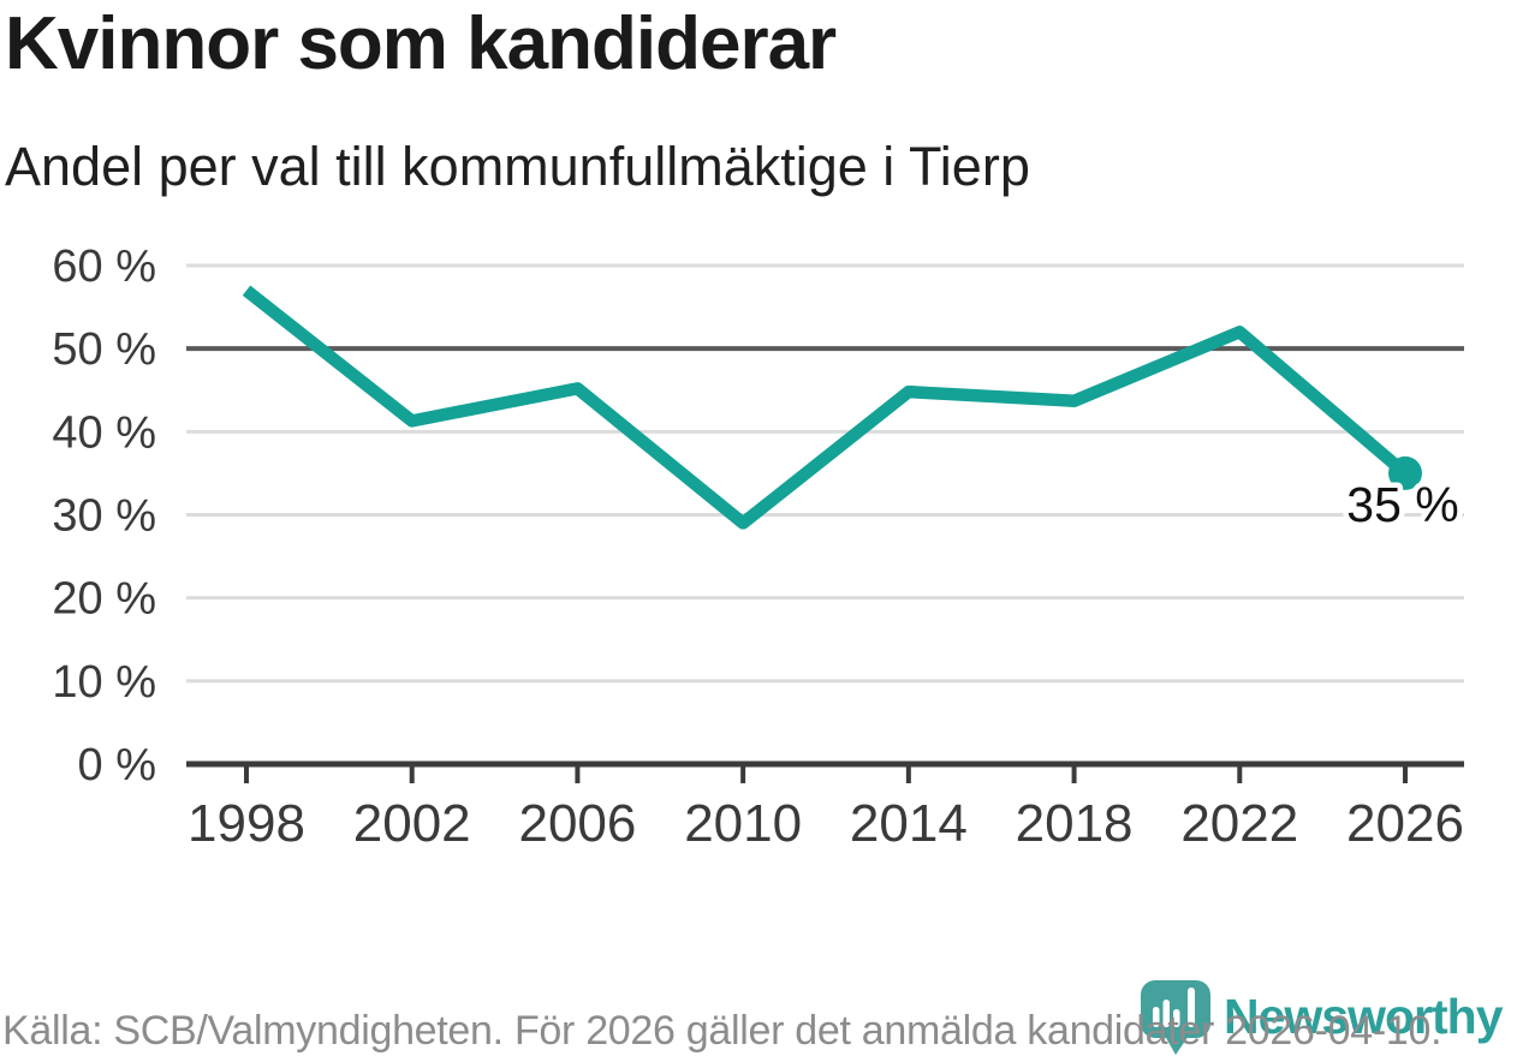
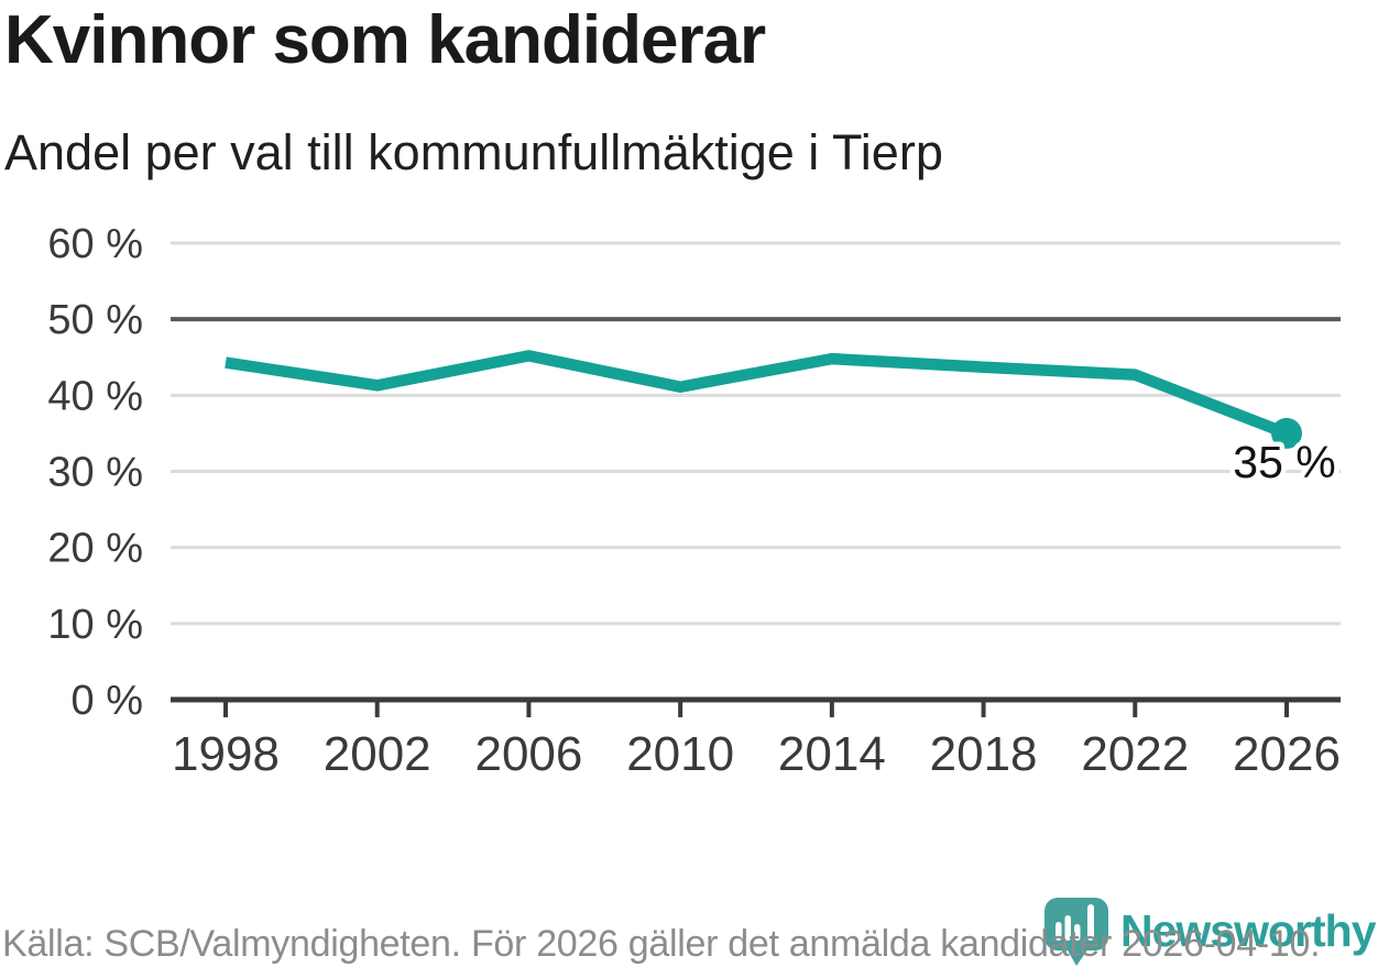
1998: 57% -> 44%
2010: 29% -> 41%
2022: 52% -> 43%
